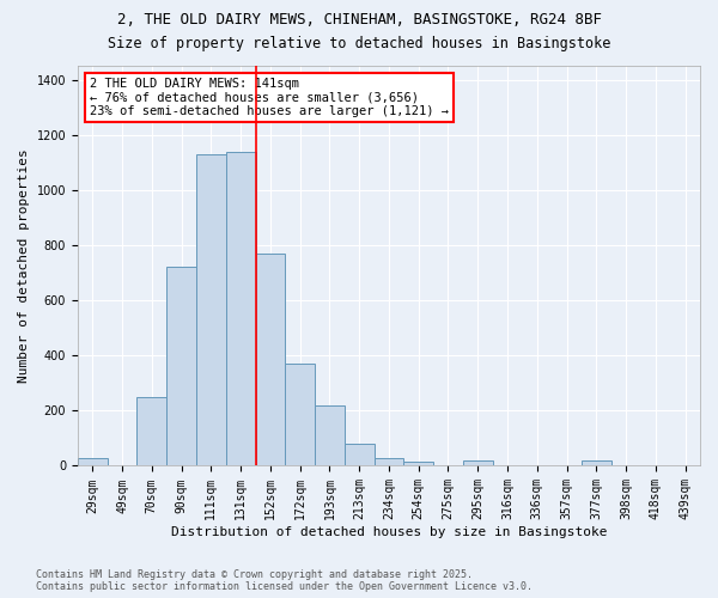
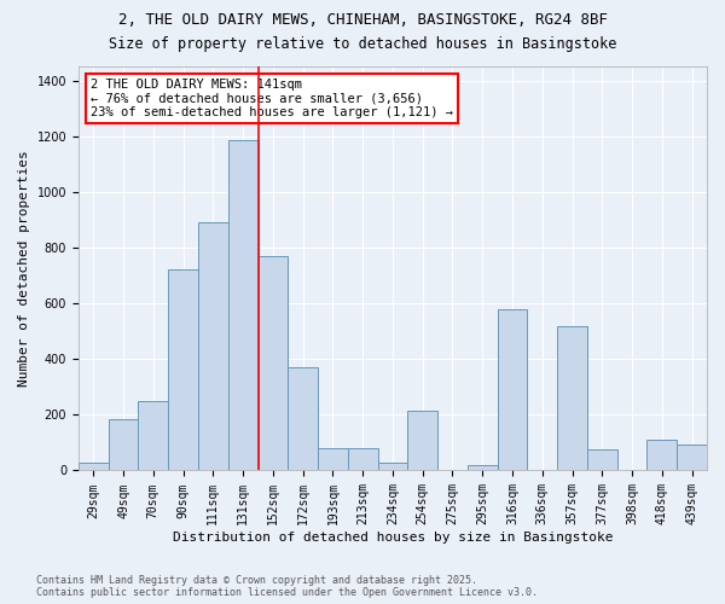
49sqm: 3 -> 185
111sqm: 1130 -> 890
131sqm: 1140 -> 1185
193sqm: 220 -> 80
254sqm: 15 -> 215
316sqm: 3 -> 580
357sqm: 3 -> 520
377sqm: 20 -> 75
418sqm: 3 -> 110
439sqm: 3 -> 95
